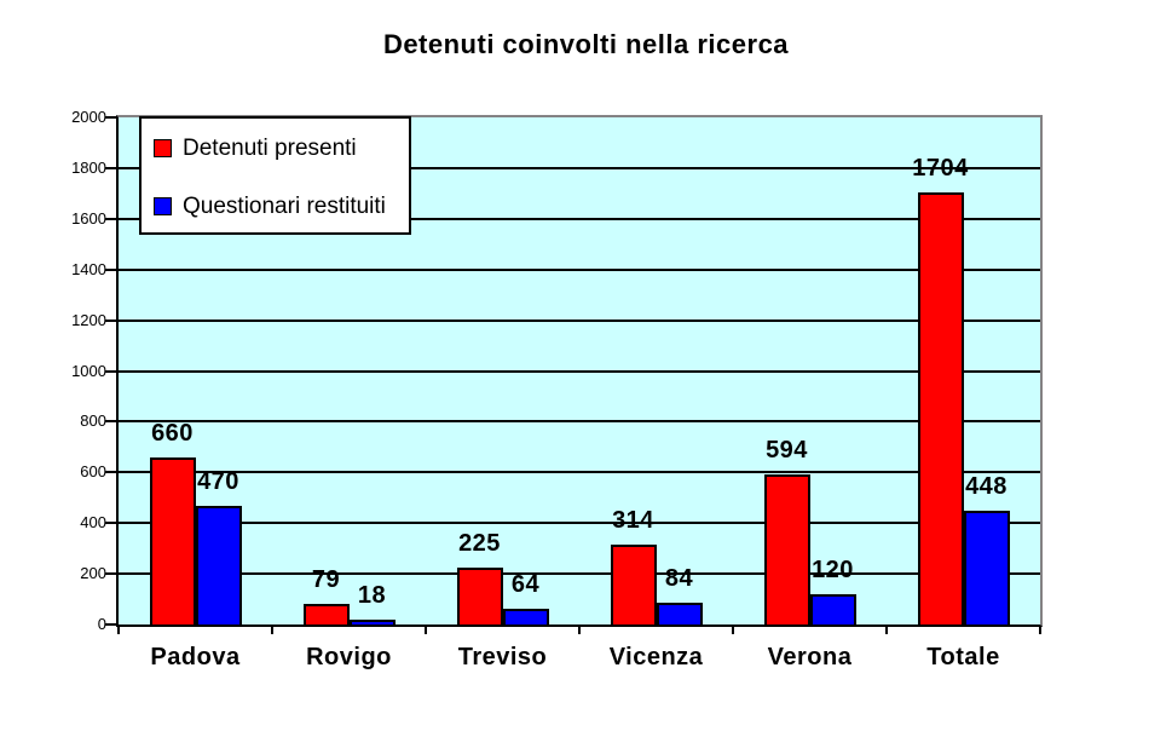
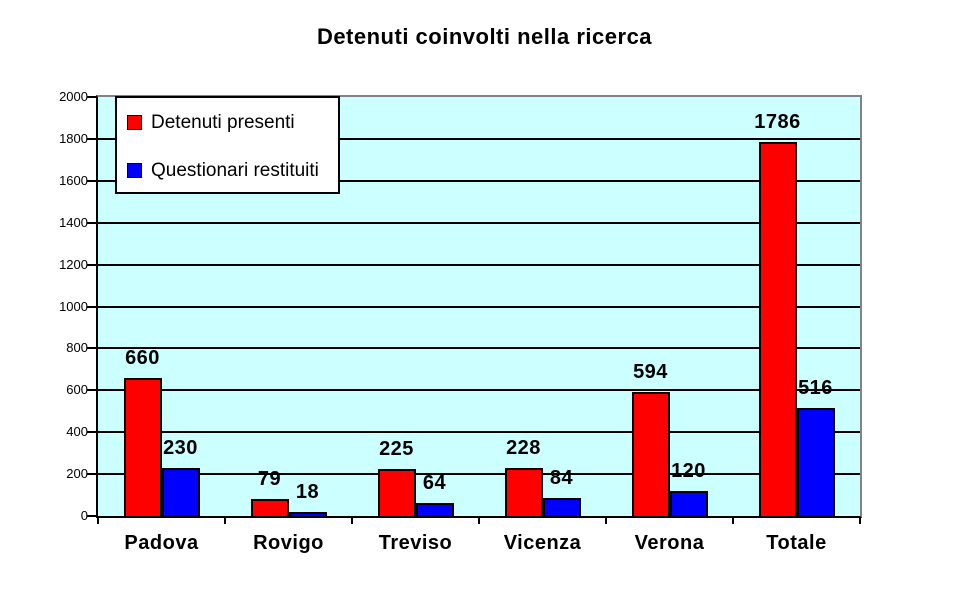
Questionari restituiti/Padova: 470 -> 230
Detenuti presenti/Vicenza: 314 -> 228
Detenuti presenti/Totale: 1704 -> 1786
Questionari restituiti/Totale: 448 -> 516
